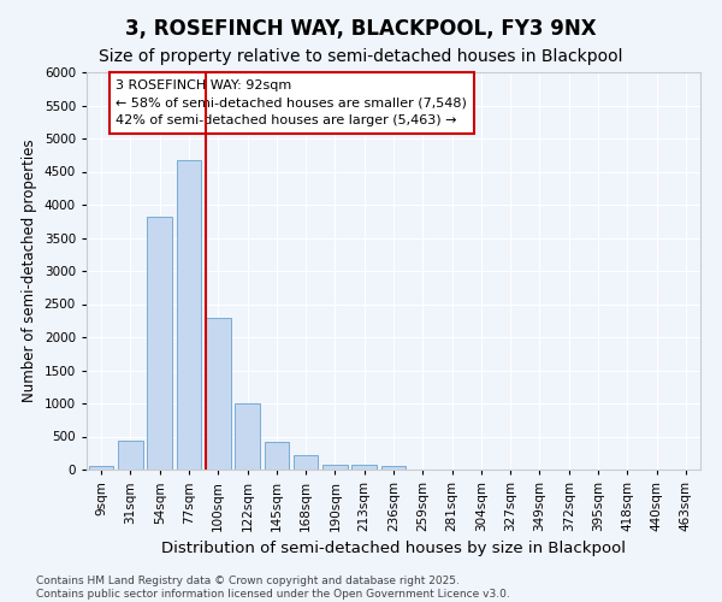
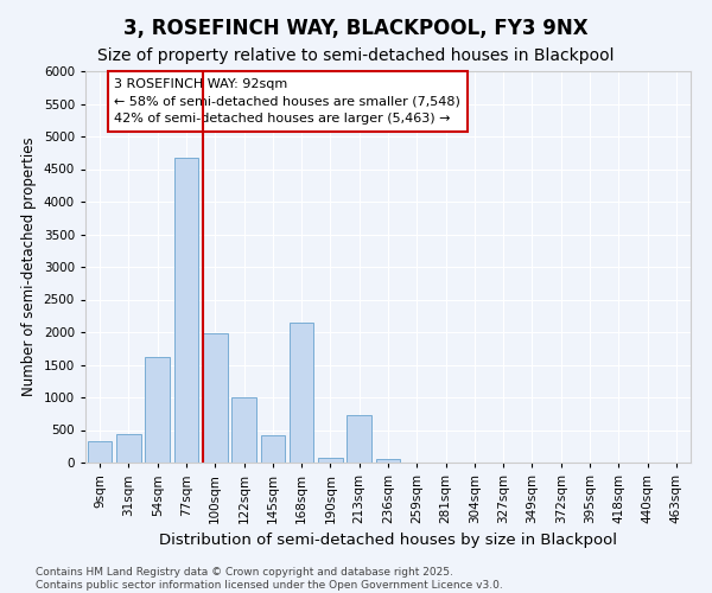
9sqm: 50 -> 320
54sqm: 3820 -> 1620
100sqm: 2290 -> 1980
168sqm: 210 -> 2140
213sqm: 80 -> 720
